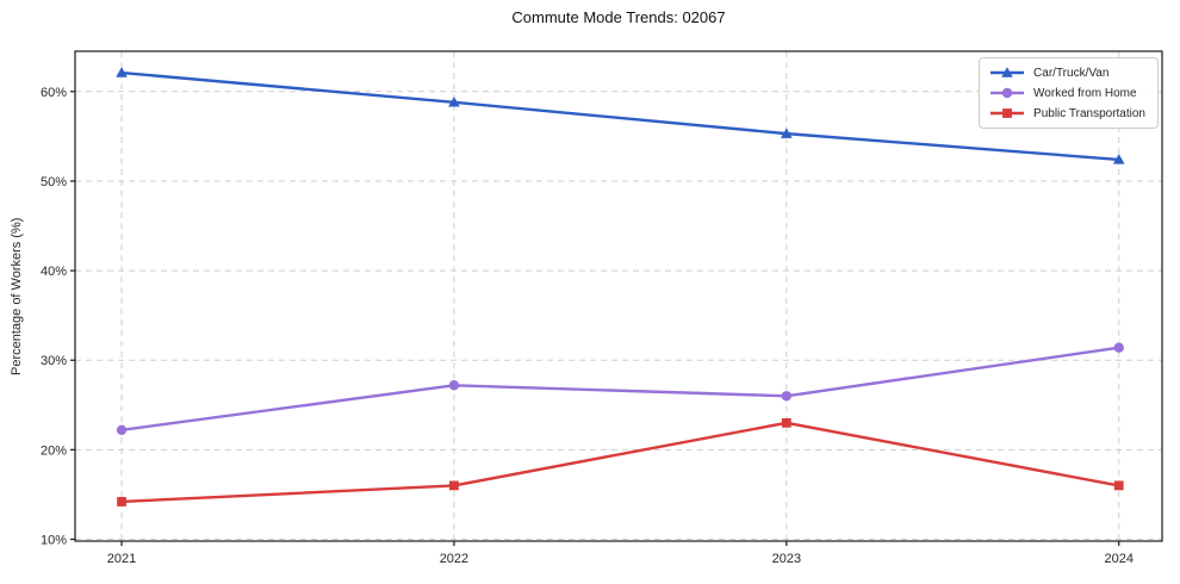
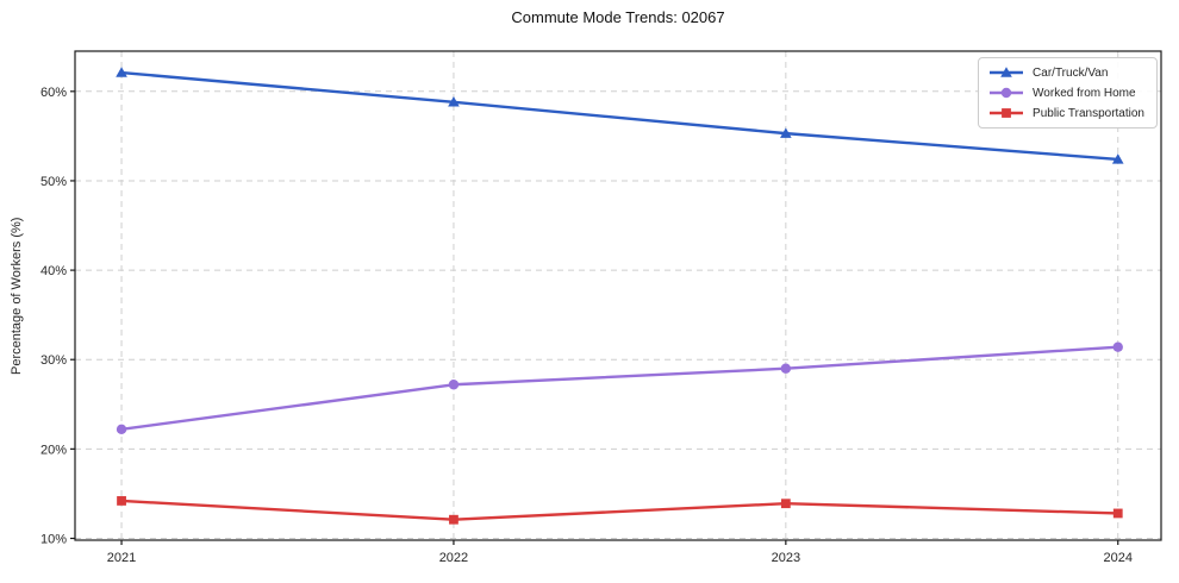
Public Transportation/2022: 16% -> 12%
Worked from Home/2023: 26% -> 29%
Public Transportation/2023: 23% -> 14%
Public Transportation/2024: 16% -> 13%
